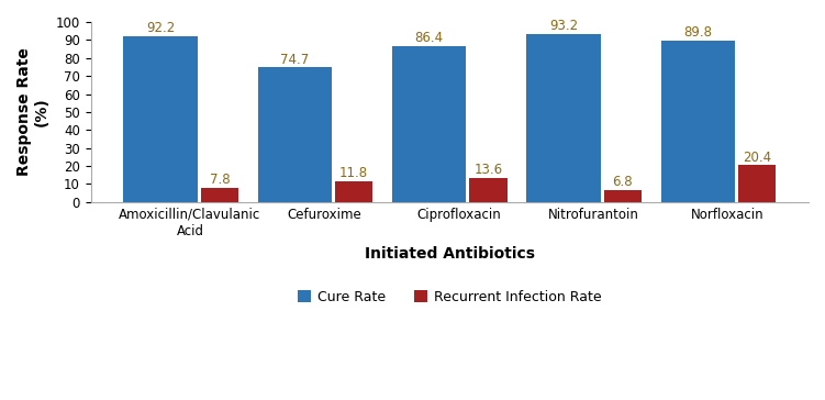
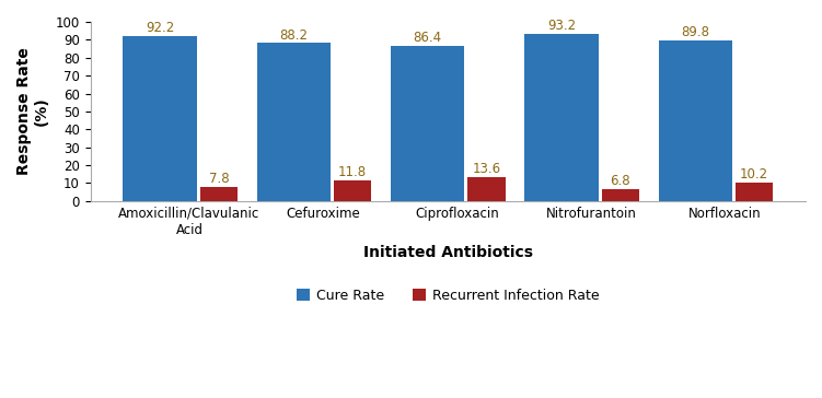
Cure Rate/Cefuroxime: 74.7 -> 88.2
Recurrent Infection Rate/Norfloxacin: 20.4 -> 10.2
